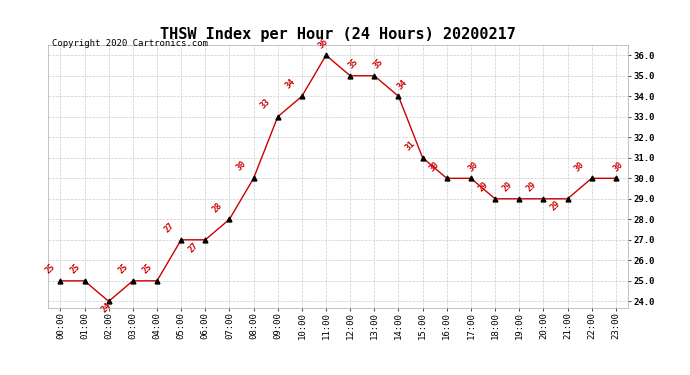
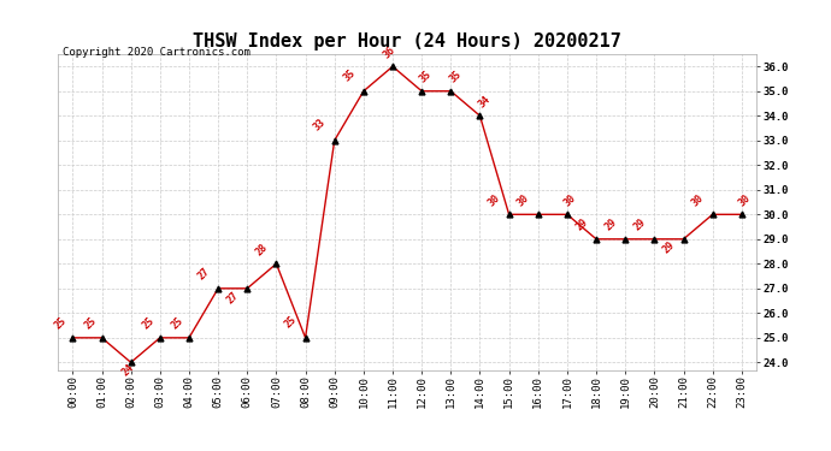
08:00: 30 -> 25
10:00: 34 -> 35
15:00: 31 -> 30
